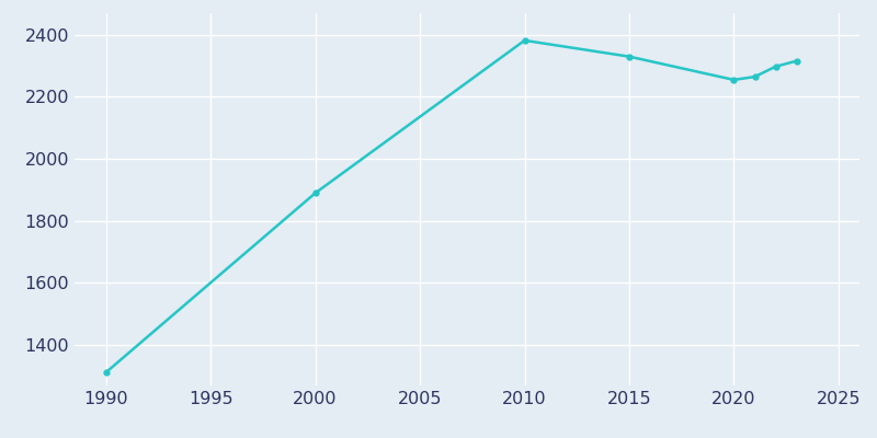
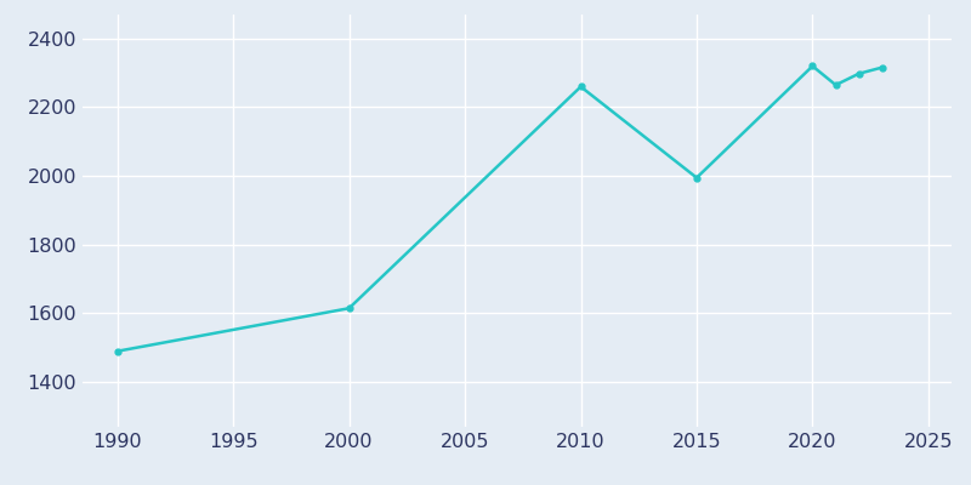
1990: 1312 -> 1490
2000: 1890 -> 1615
2010: 2382 -> 2260
2015: 2330 -> 1995
2020: 2255 -> 2320
